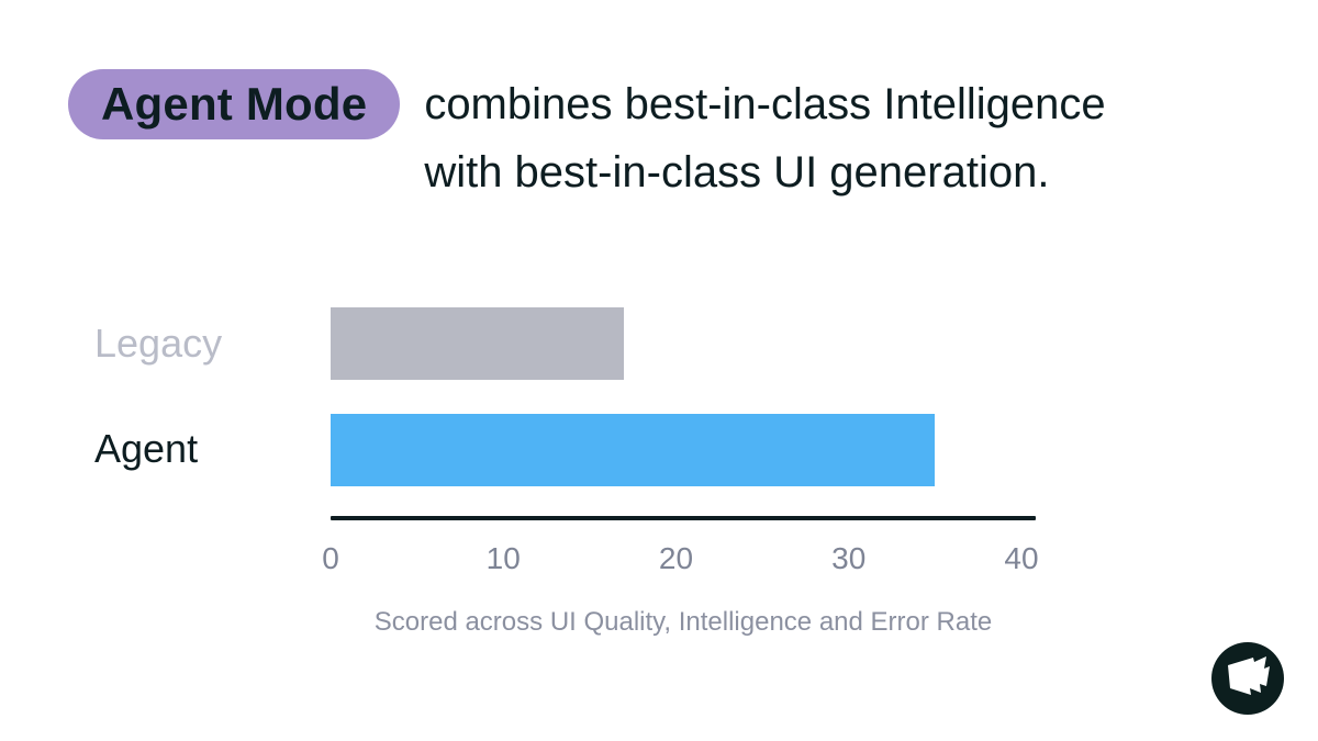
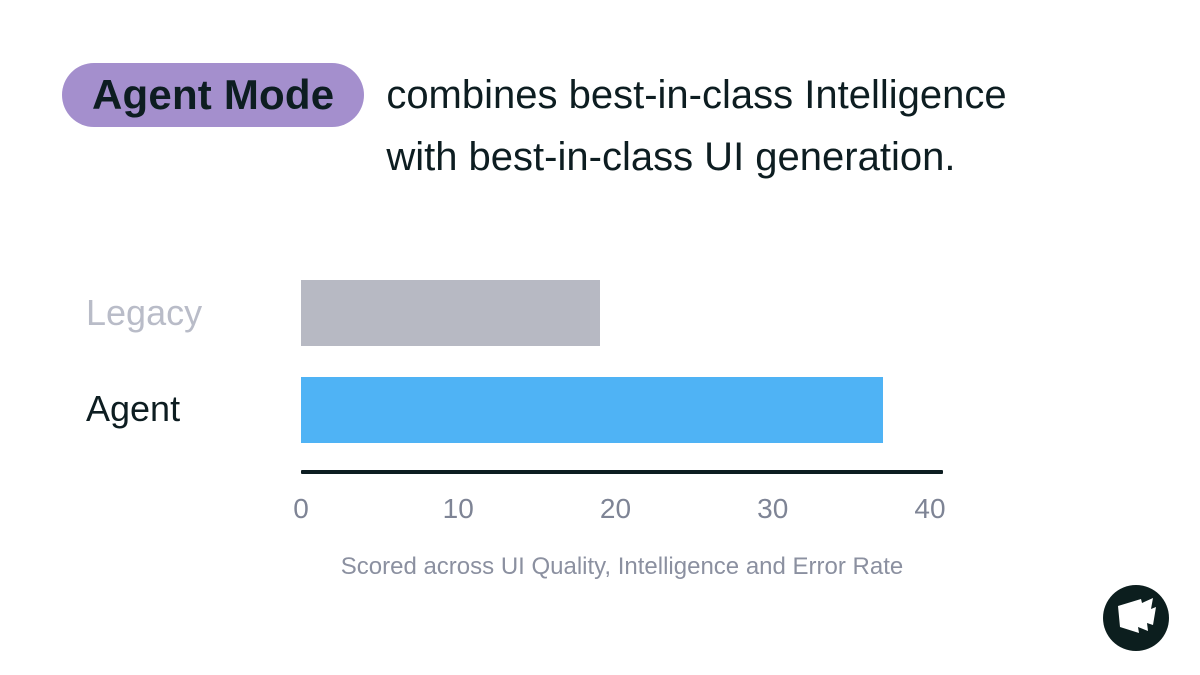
Legacy: 17 -> 19
Agent: 35 -> 37
